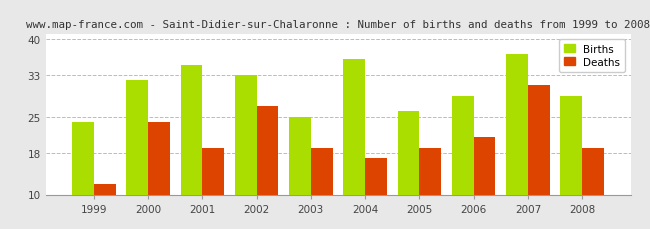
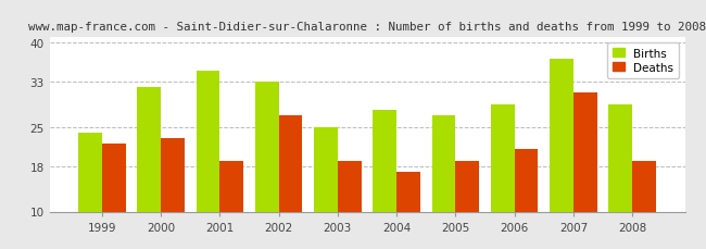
Deaths/1999: 12 -> 22
Deaths/2000: 24 -> 23
Births/2004: 36 -> 28
Births/2005: 26 -> 27
